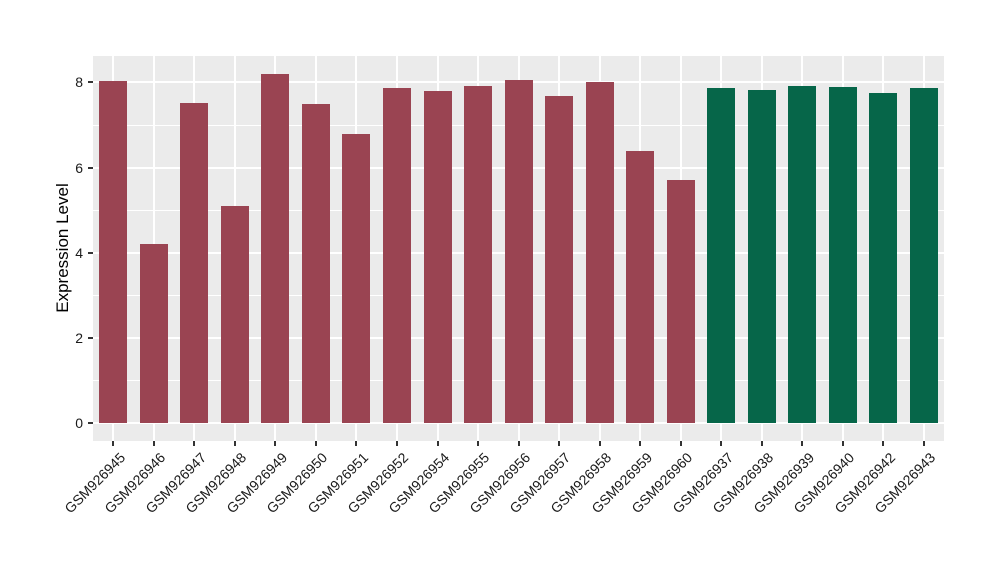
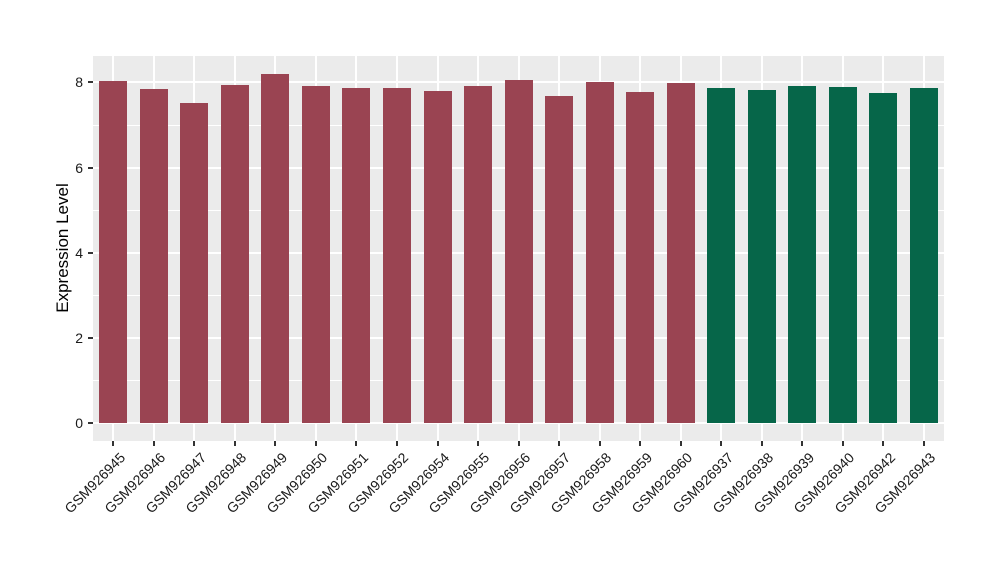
GSM926946: 4.2 -> 7.8
GSM926948: 5.1 -> 8.0
GSM926950: 7.5 -> 7.9
GSM926951: 6.8 -> 7.9
GSM926959: 6.4 -> 7.8
GSM926960: 5.7 -> 8.0
